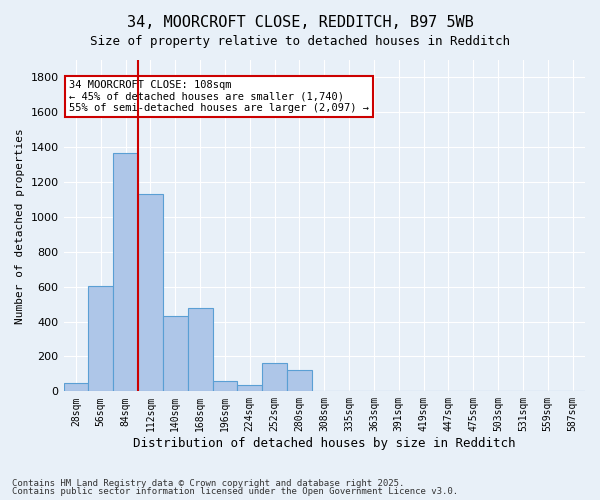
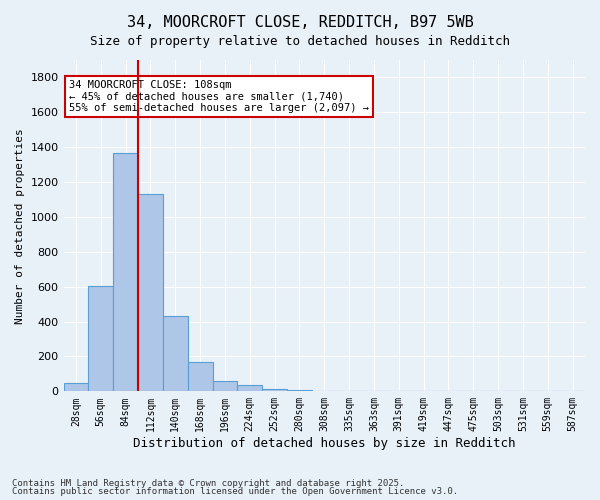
168sqm: 480 -> 170
252sqm: 160 -> 20
280sqm: 120 -> 10
